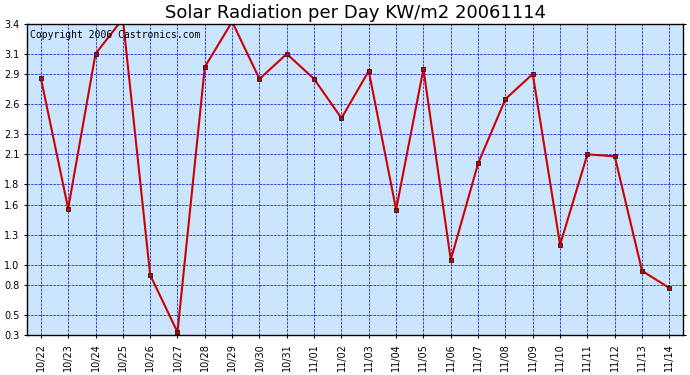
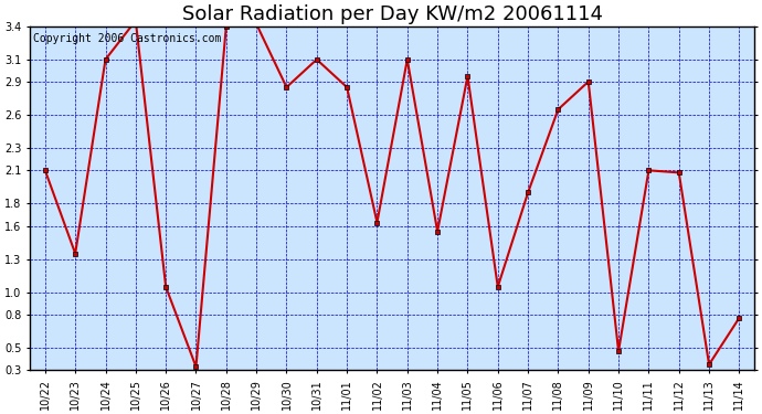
10/22: 2.86 -> 2.10
10/23: 1.56 -> 1.35
10/26: 0.90 -> 1.05
10/28: 2.97 -> 3.40
11/02: 2.46 -> 1.63
11/03: 2.93 -> 3.10
11/07: 2.01 -> 1.90
11/10: 1.20 -> 0.47
11/13: 0.94 -> 0.35
